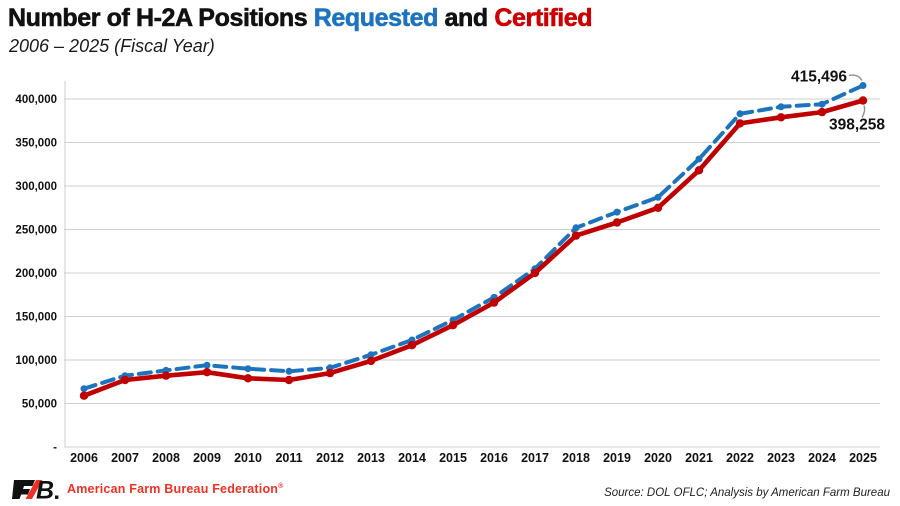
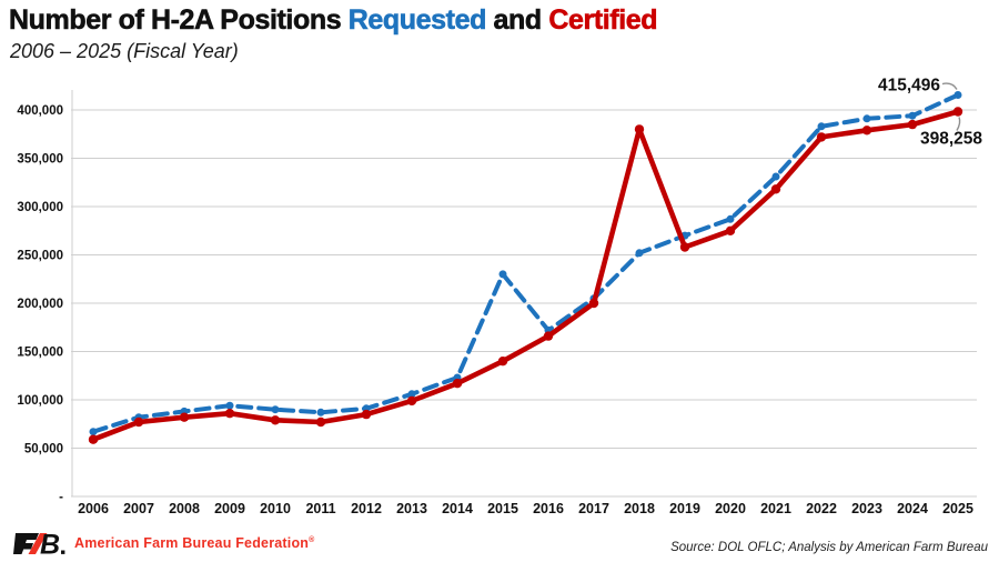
Requested/2015: 150000 -> 230000
Certified/2018: 240000 -> 380000
